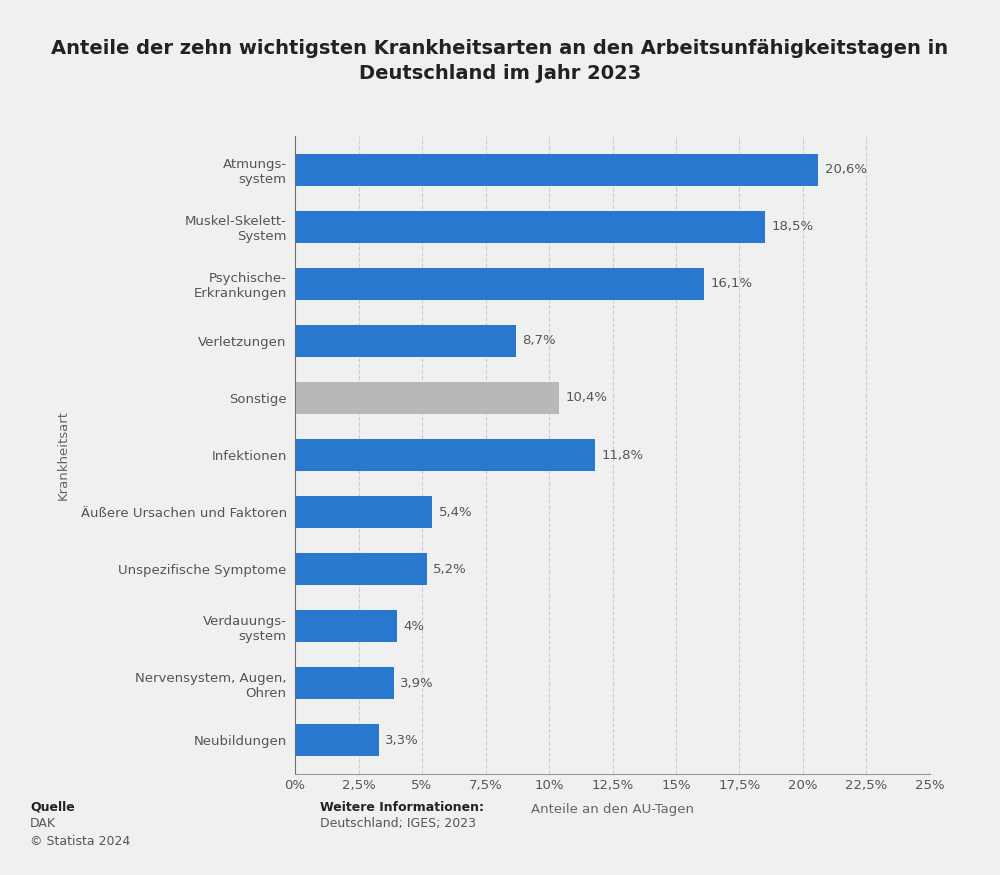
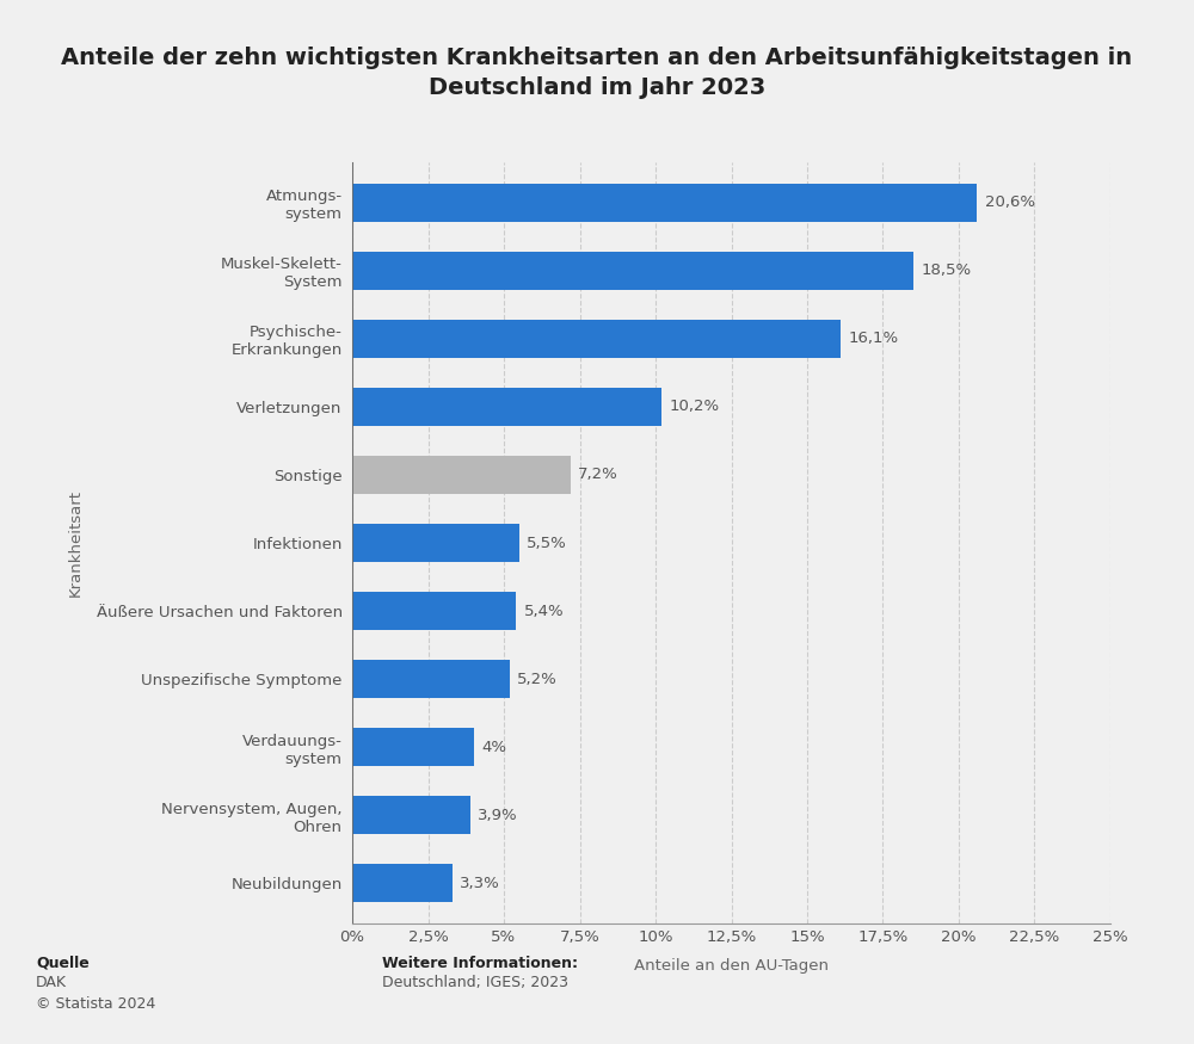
Verletzungen: 8,7% -> 10,2%
Sonstige: 10,4% -> 7,2%
Infektionen: 11,8% -> 5,5%
